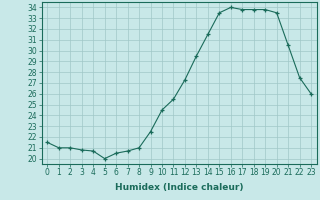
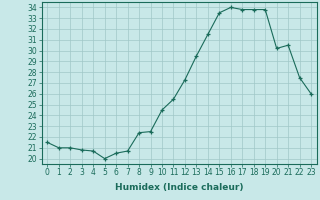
8: 21.0 -> 22.4
20: 33.5 -> 30.2
